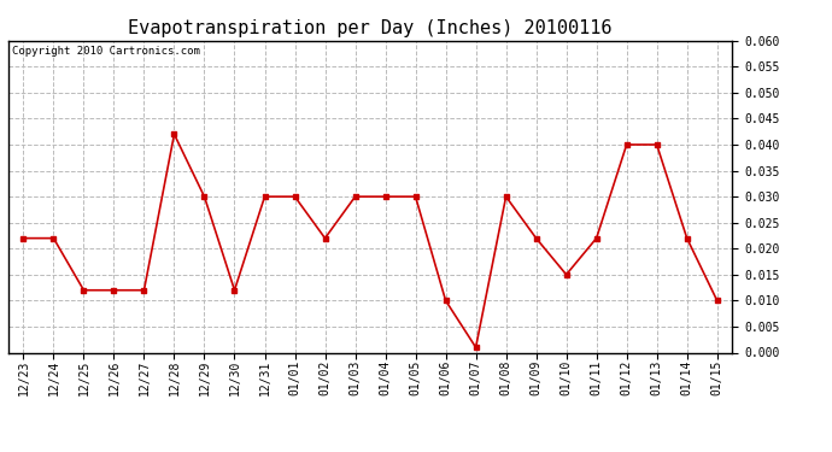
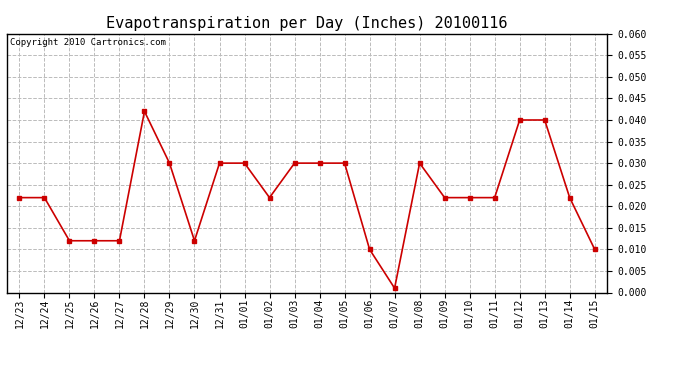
01/10: 0.015 -> 0.022
